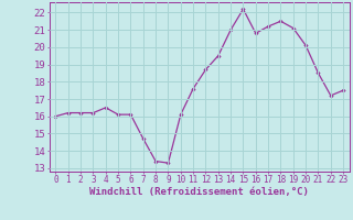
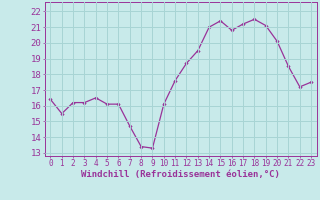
0: 16.0 -> 16.4
1: 16.2 -> 15.5
15: 22.2 -> 21.4
